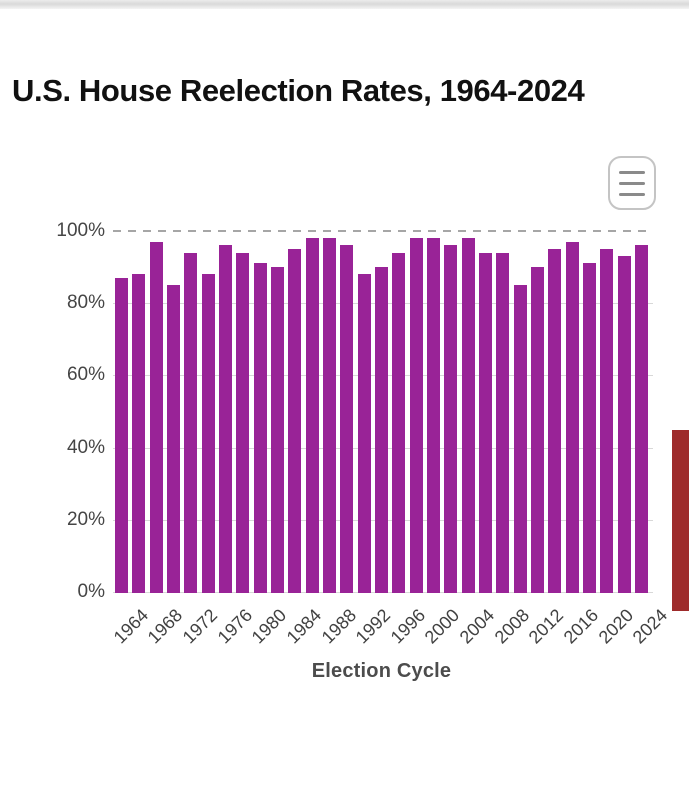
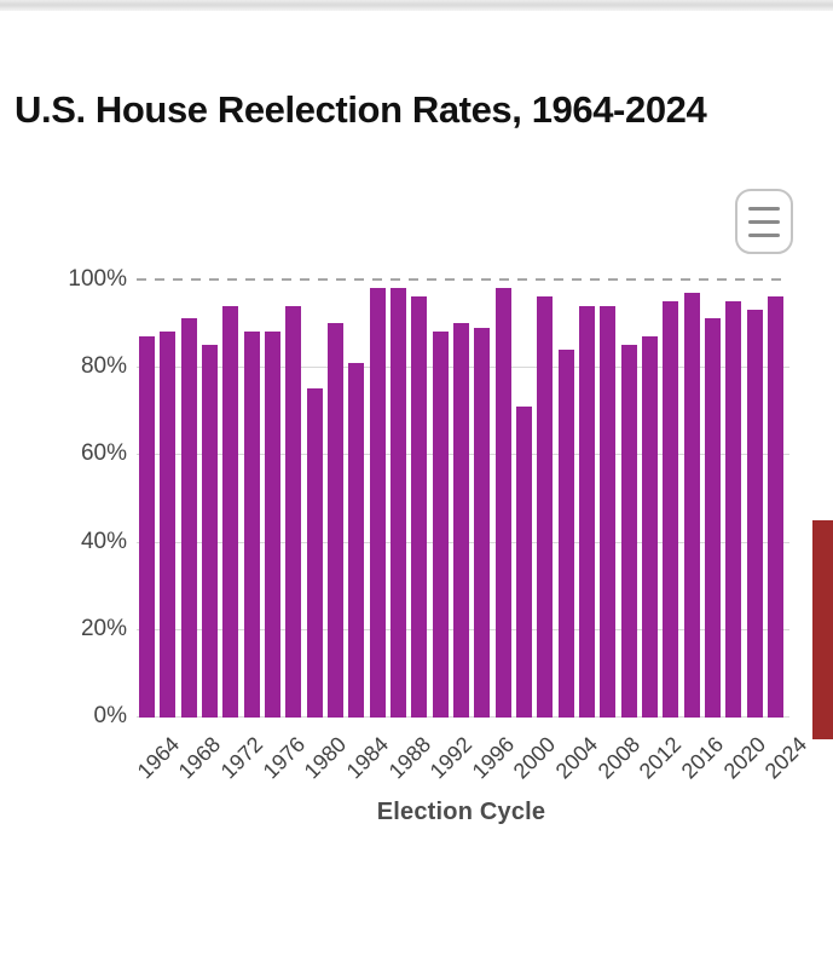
1968: 97% -> 91%
1976: 96% -> 88%
1980: 91% -> 75%
1984: 95% -> 81%
1996: 94% -> 89%
2000: 98% -> 71%
2004: 98% -> 84%
2012: 90% -> 87%
